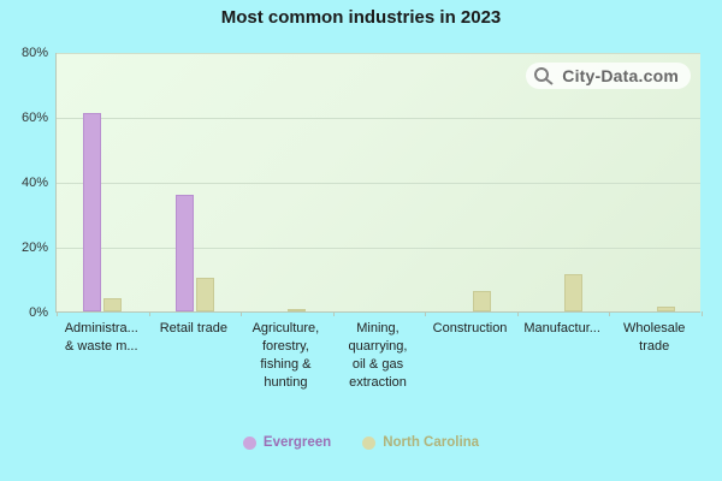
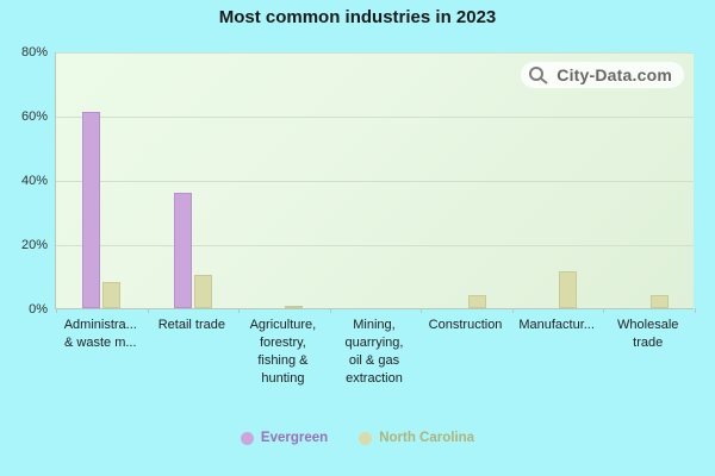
North Carolina/Administra... & waste m...: 4% -> 8%
North Carolina/Construction: 6% -> 4%
North Carolina/Wholesale trade: 1% -> 4%
